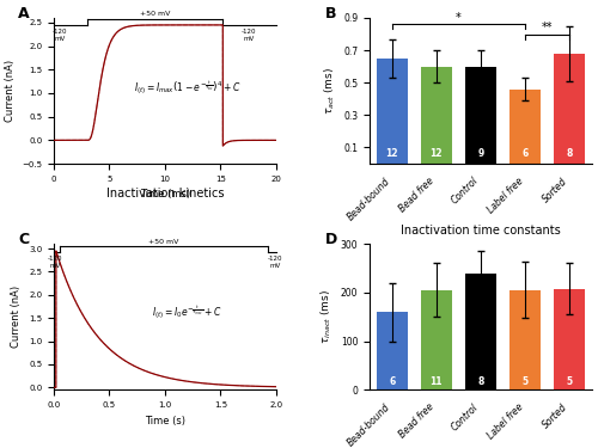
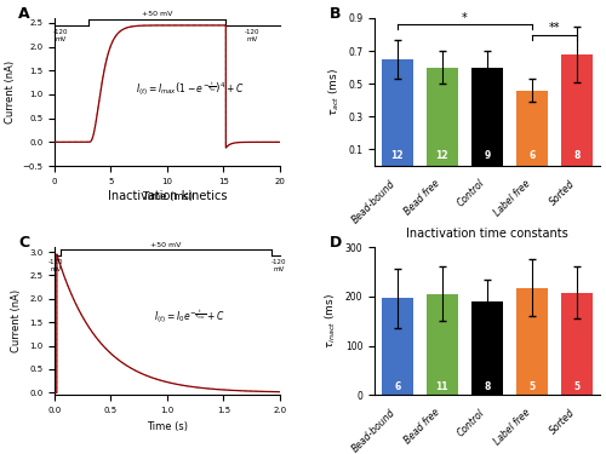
Inactivation time constants/Bead-bound: 160 -> 197
Inactivation time constants/Control: 240 -> 190
Inactivation time constants/Label free: 205 -> 218
